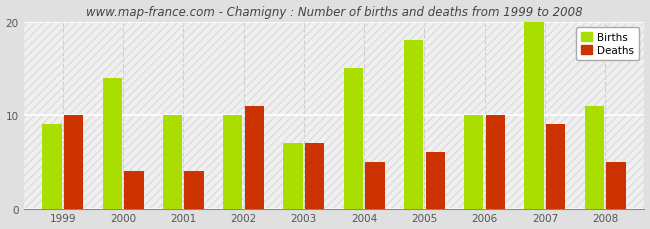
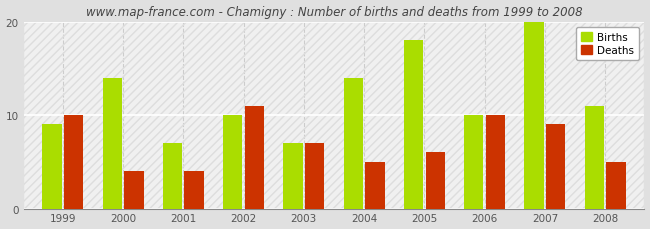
Births/2001: 10 -> 7
Births/2004: 15 -> 14
